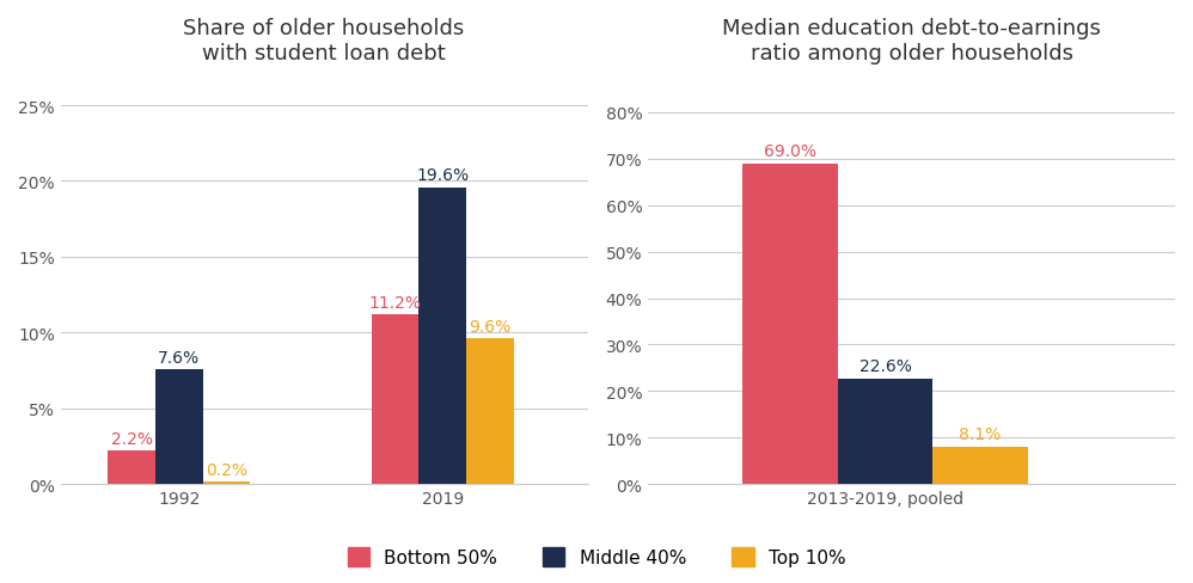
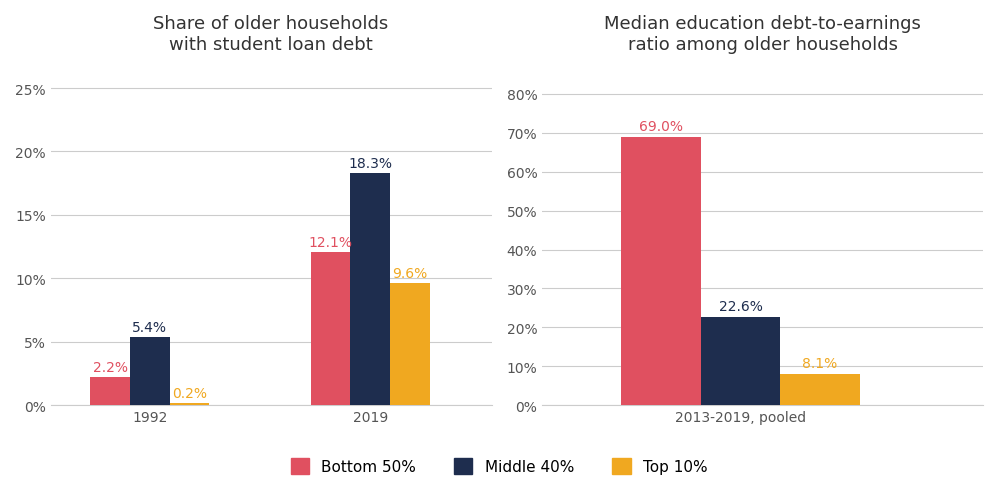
Share of older households with student loan debt/Middle 40%/1992: 7.6% -> 5.4%
Share of older households with student loan debt/Bottom 50%/2019: 11.2% -> 12.1%
Share of older households with student loan debt/Middle 40%/2019: 19.6% -> 18.3%
